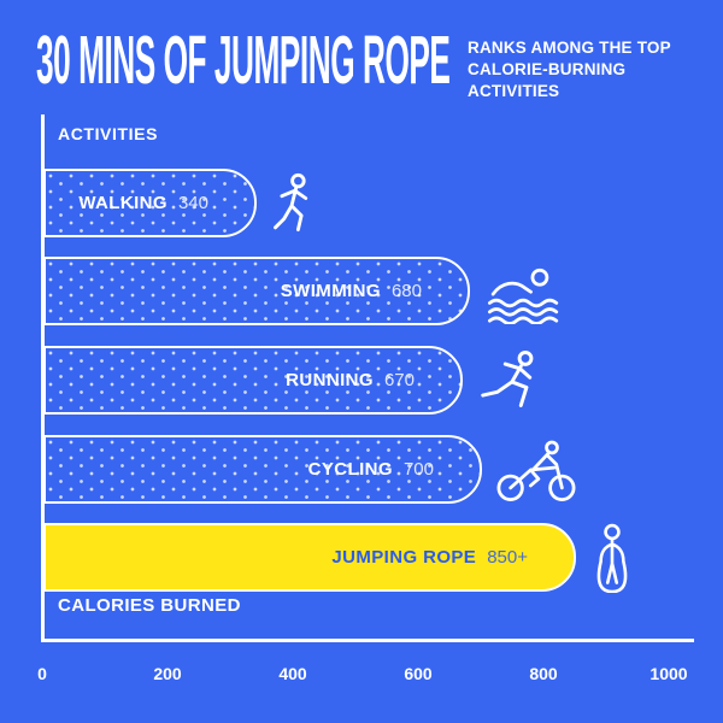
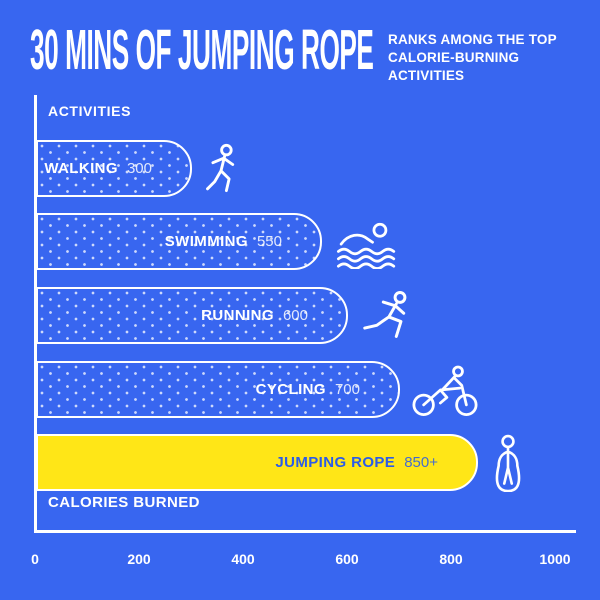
WALKING: 340 -> 300
SWIMMING: 680 -> 550
RUNNING: 670 -> 600
